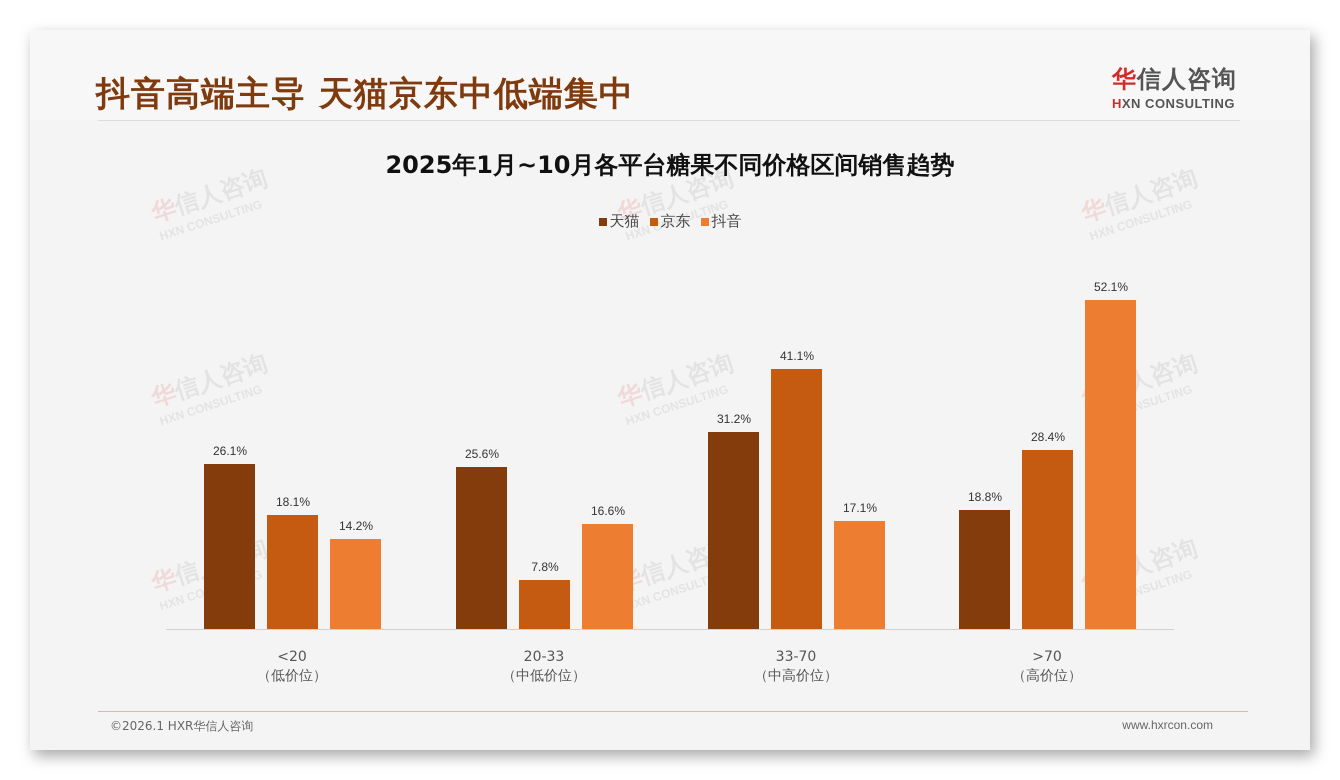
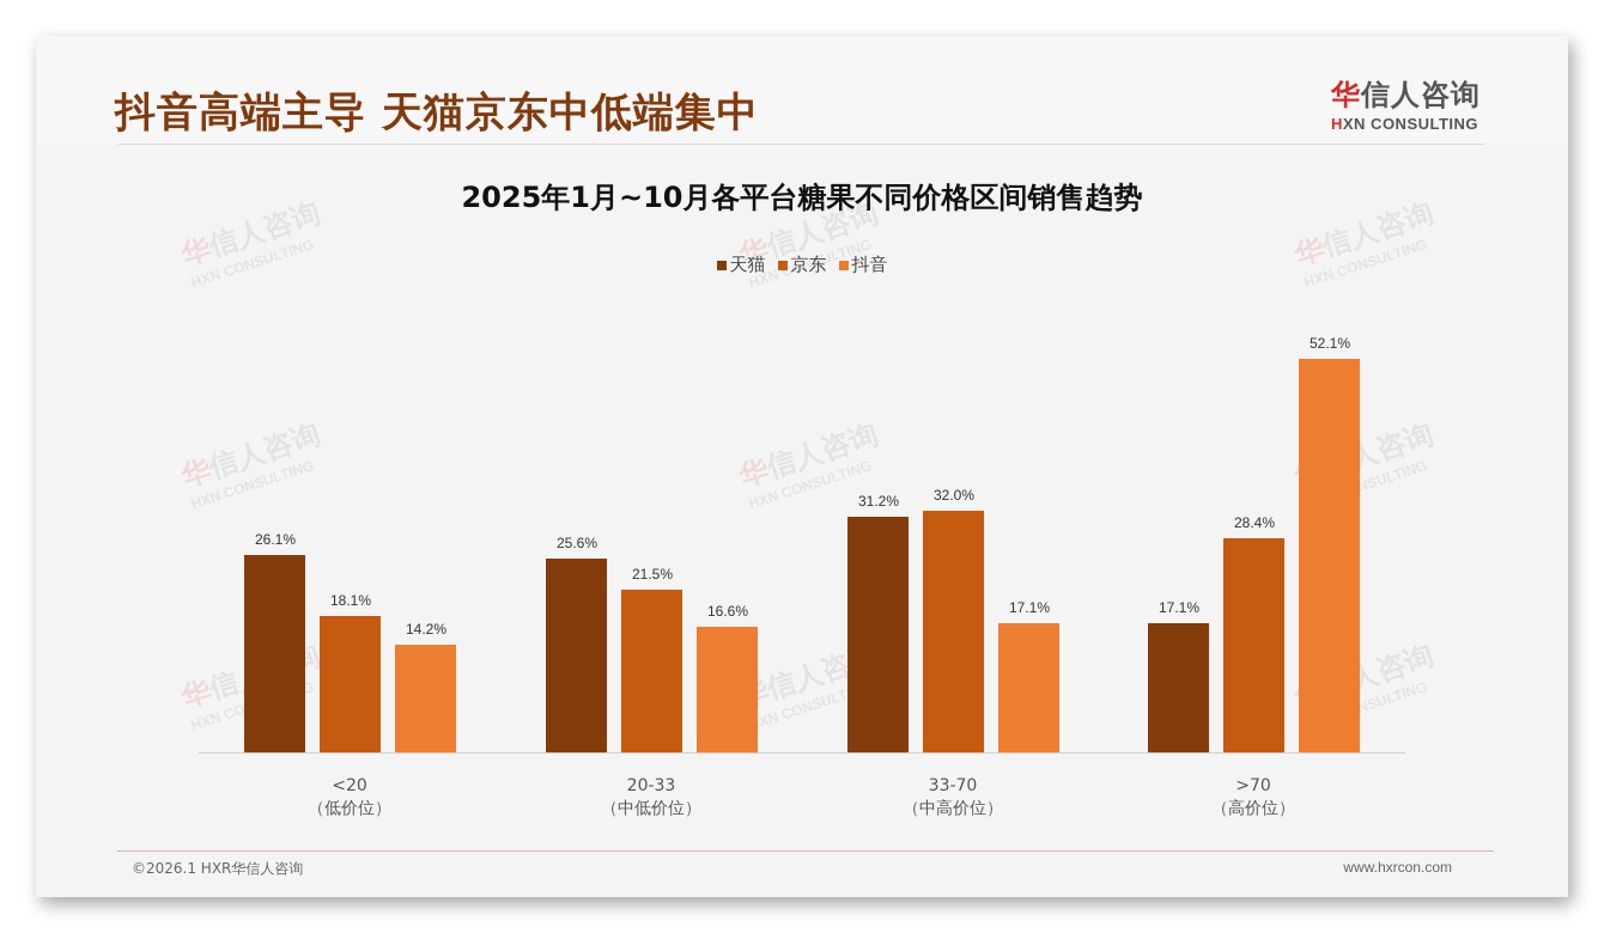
京东/20-33: 7.8% -> 21.5%
京东/33-70: 41.1% -> 32.0%
天猫/>70: 18.8% -> 17.1%
